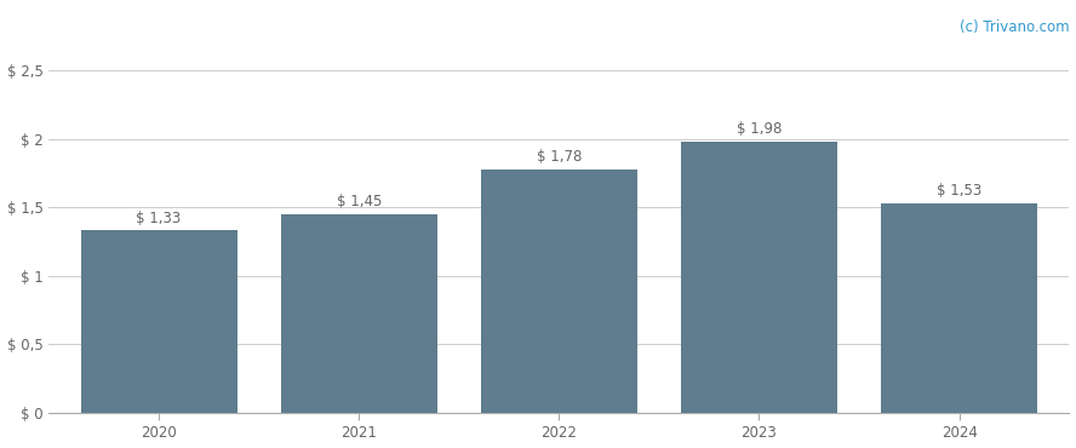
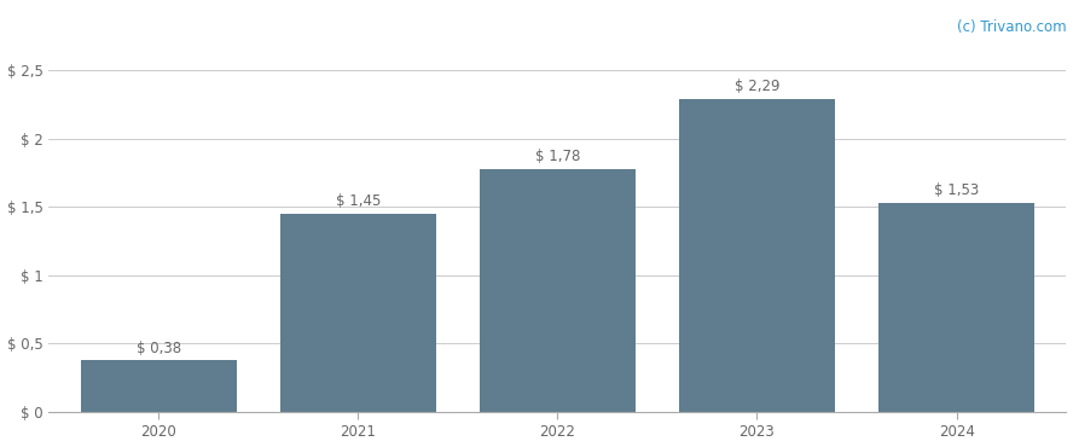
2020: 1,33 -> 0,38
2023: 1,98 -> 2,29
